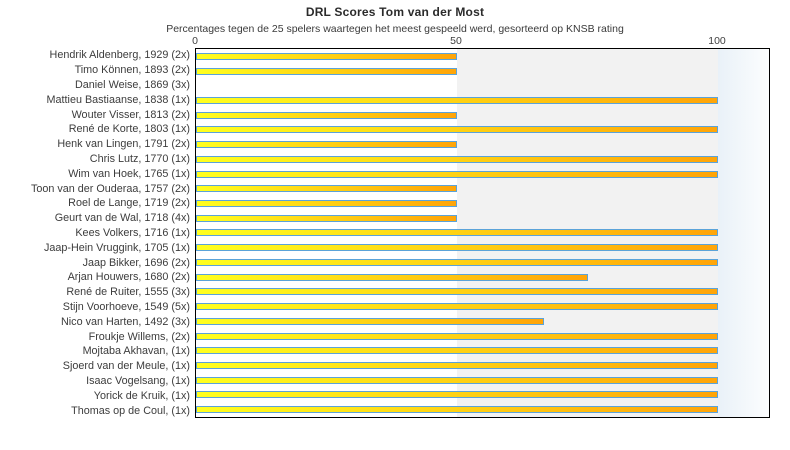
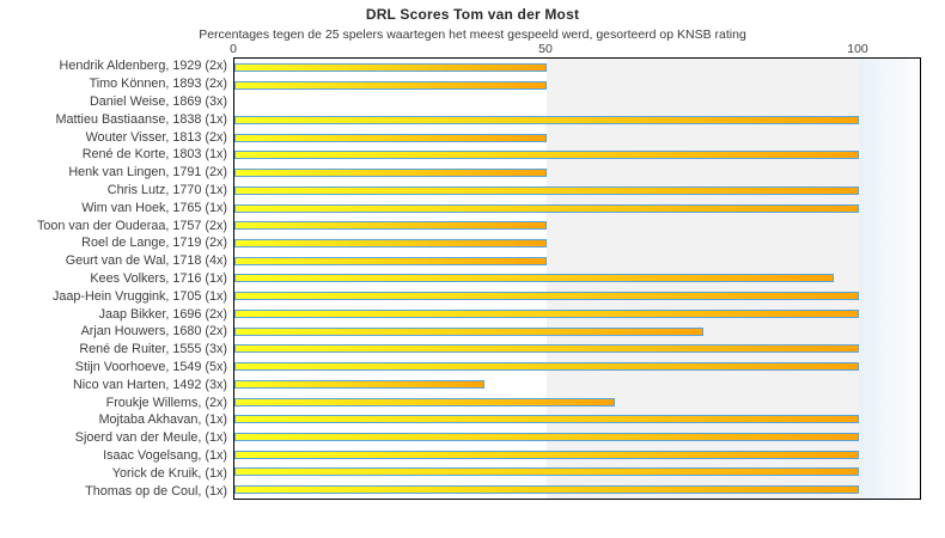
Kees Volkers, 1716 (1x): 100 -> 96
Nico van Harten, 1492 (3x): 67 -> 40
Froukje Willems, (2x): 100 -> 61
